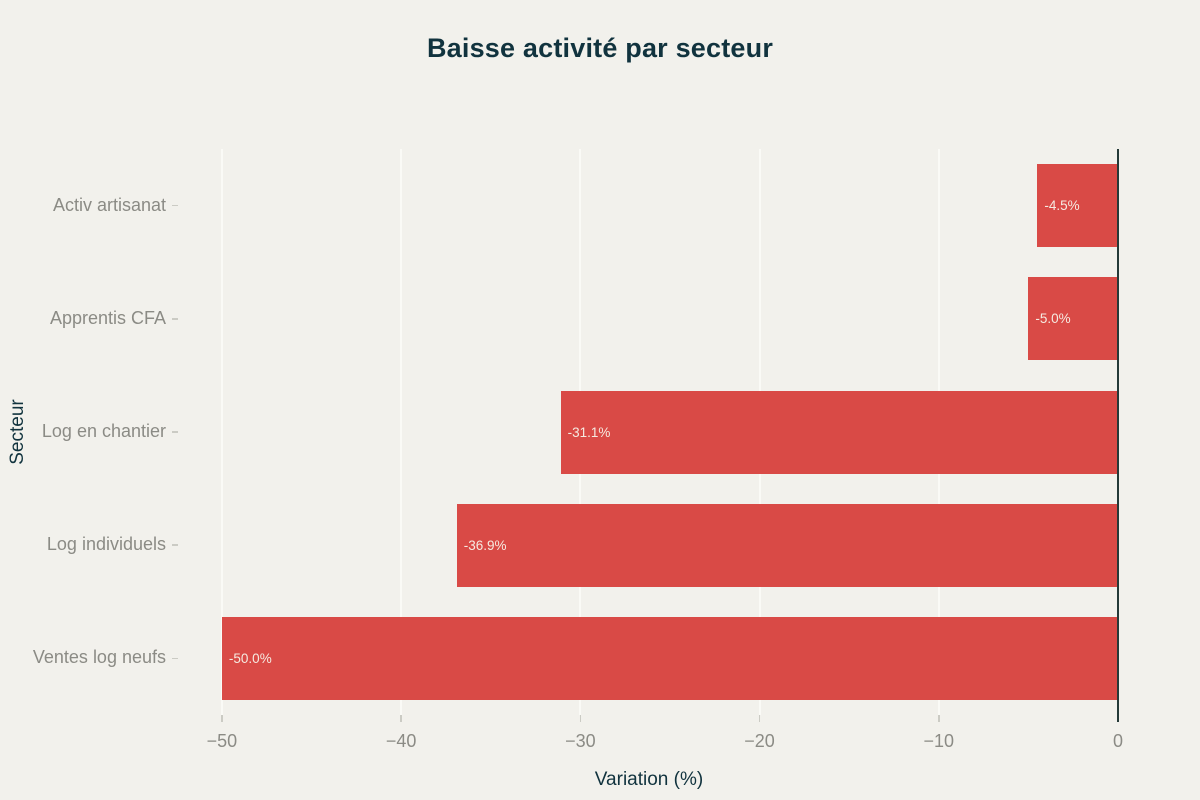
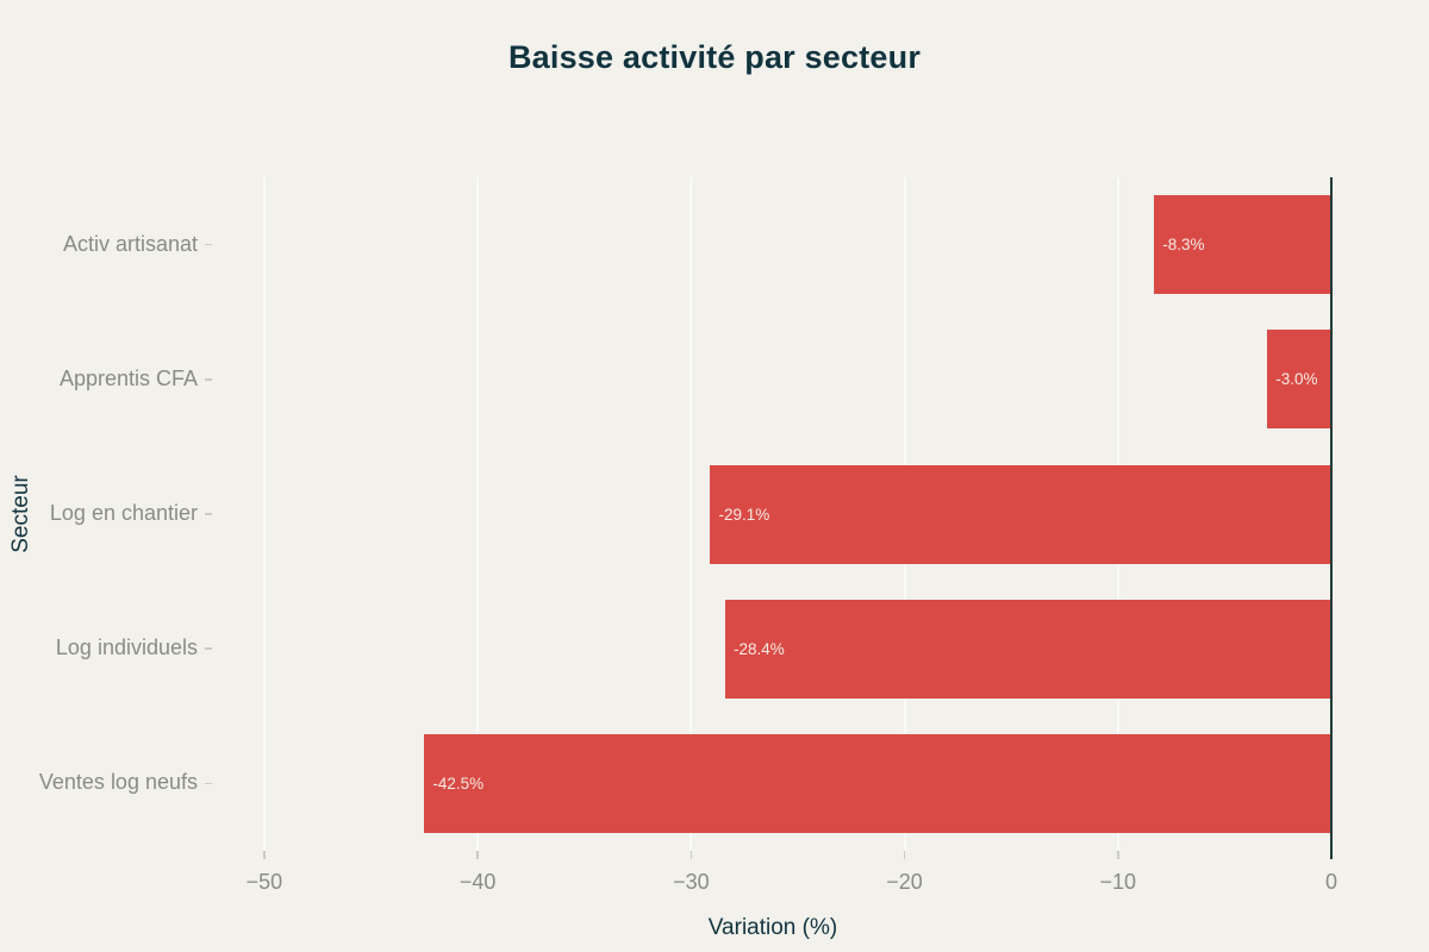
Activ artisanat: -4.5% -> -8.3%
Apprentis CFA: -5.0% -> -3.0%
Log en chantier: -31.1% -> -29.1%
Log individuels: -36.9% -> -28.4%
Ventes log neufs: -50.0% -> -42.5%
